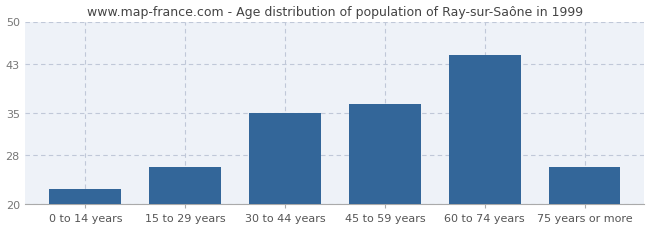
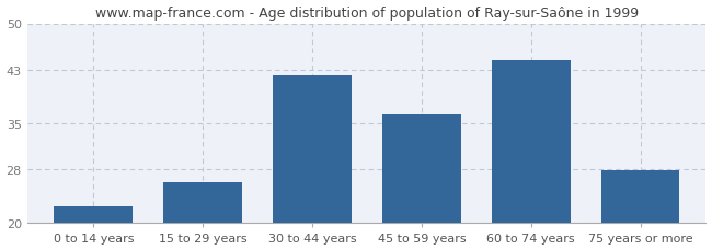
30 to 44 years: 35.0 -> 42.2
75 years or more: 26.0 -> 27.8
